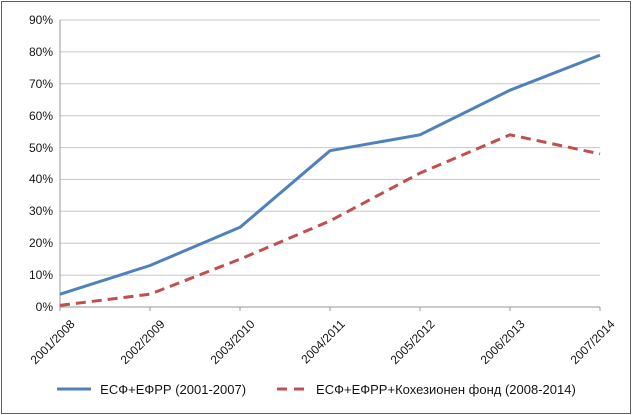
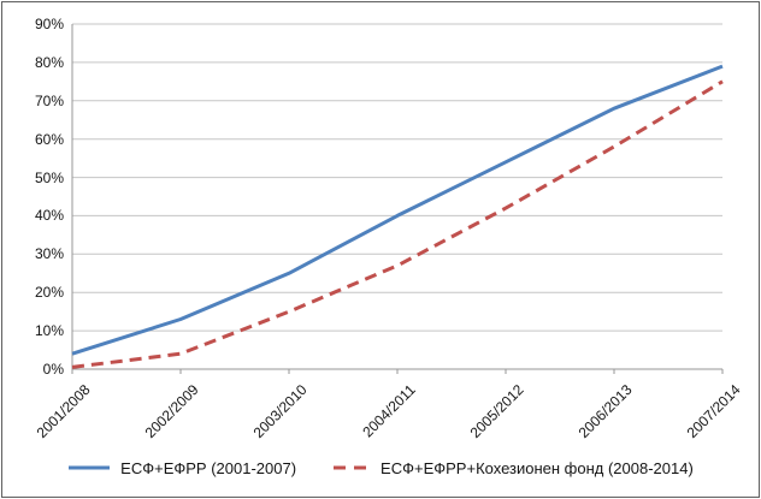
ЕСФ+ЕФРР (2001-2007)/2004/2011: 49% -> 40%
ЕСФ+ЕФРР+Кохезионен фонд (2008-2014)/2006/2013: 54% -> 58%
ЕСФ+ЕФРР+Кохезионен фонд (2008-2014)/2007/2014: 48% -> 75%
